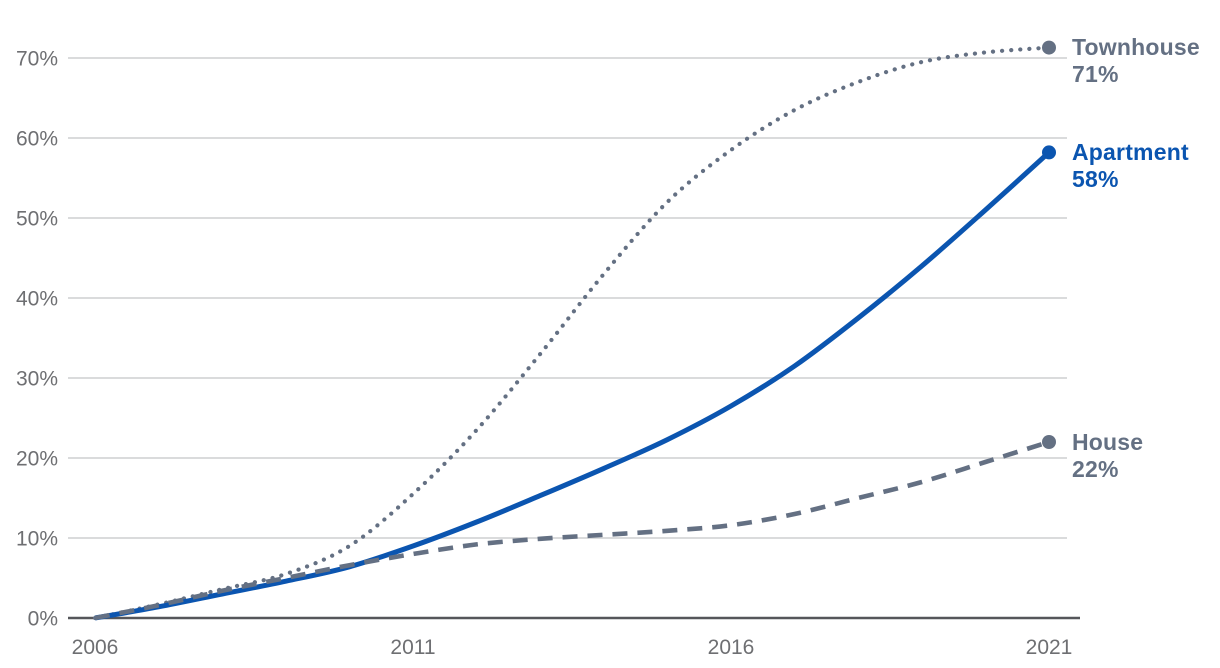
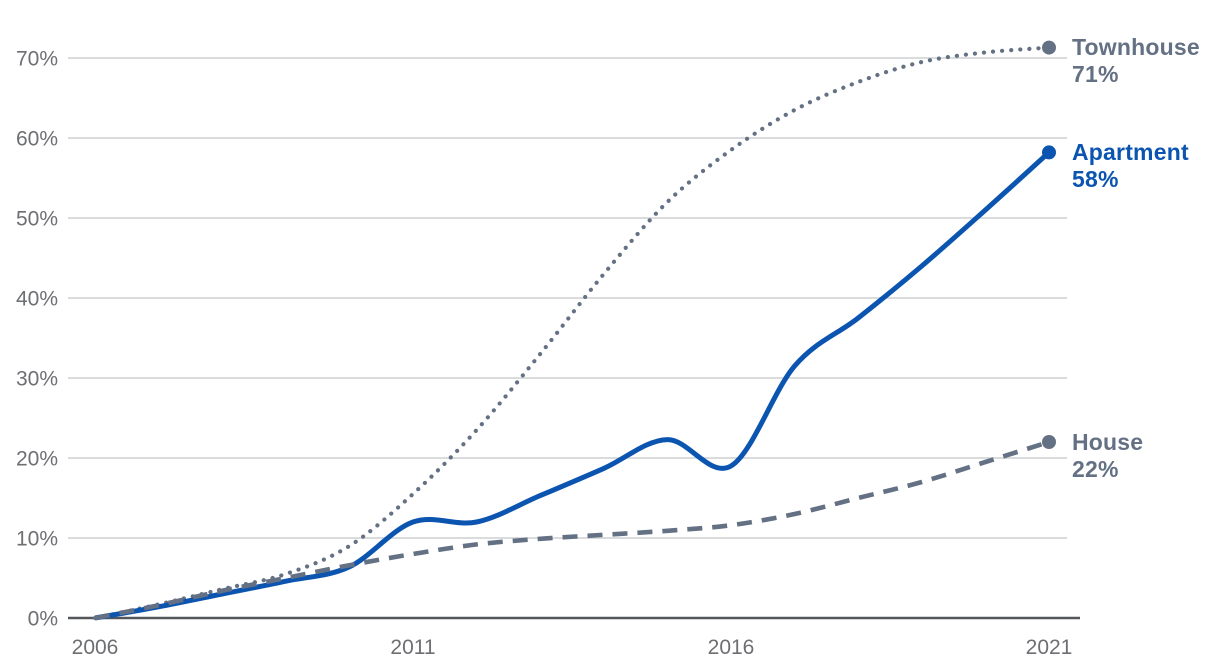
Apartment/2011: 9% -> 12%
Apartment/2016: 26% -> 19%
